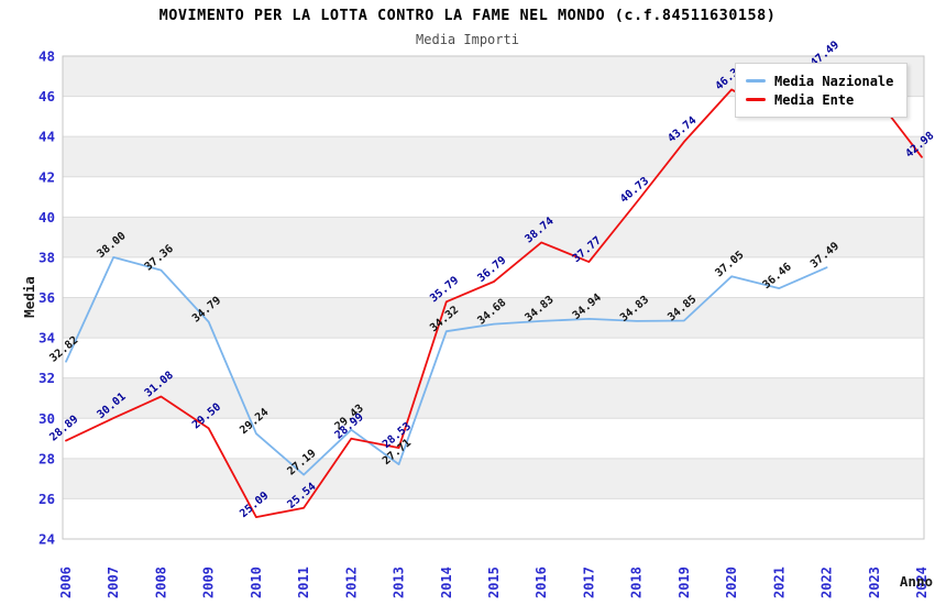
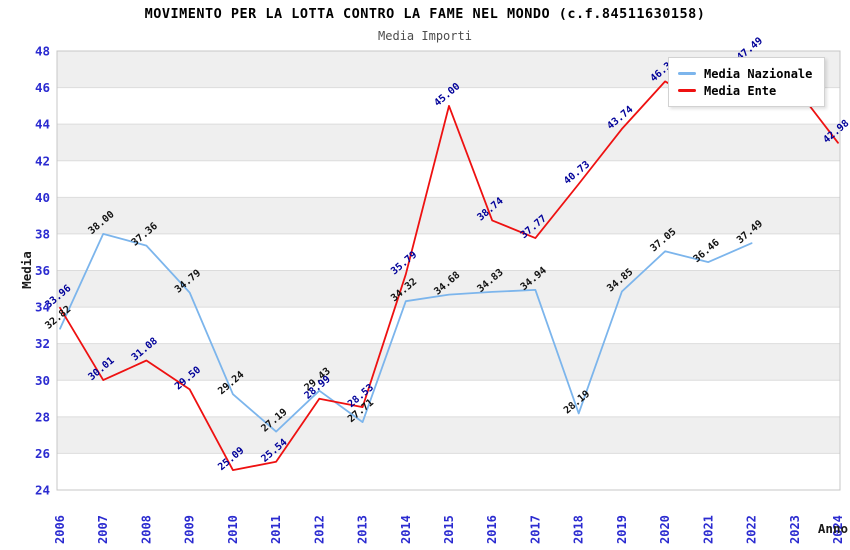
Media Ente/2006: 28.89 -> 33.96
Media Ente/2015: 36.79 -> 45.00
Media Nazionale/2018: 34.83 -> 28.19
